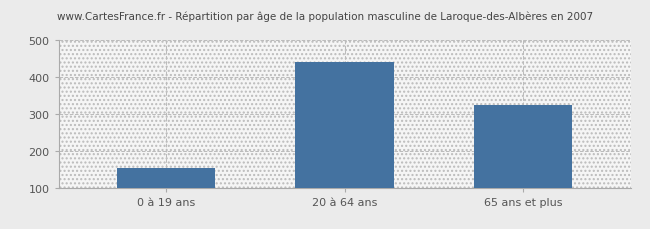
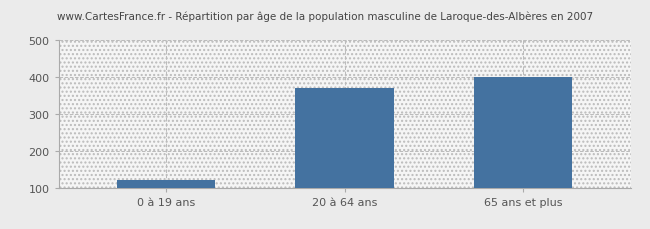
0 à 19 ans: 152 -> 120
20 à 64 ans: 440 -> 370
65 ans et plus: 325 -> 400
